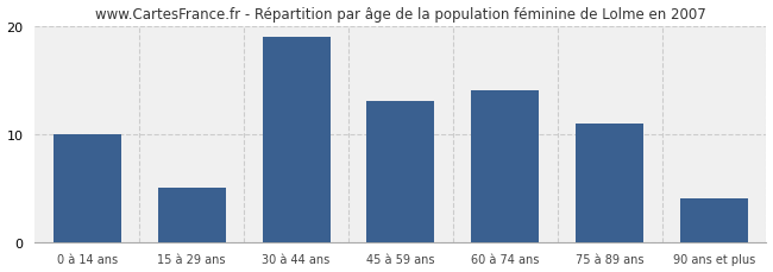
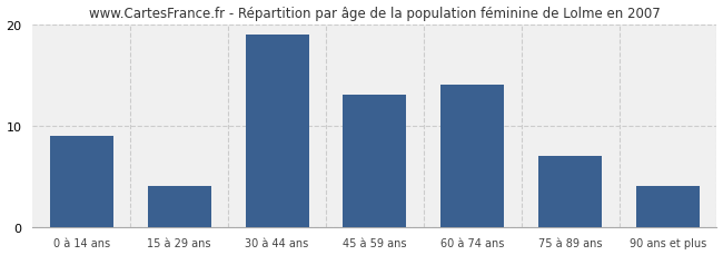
0 à 14 ans: 10 -> 9
15 à 29 ans: 5 -> 4
75 à 89 ans: 11 -> 7
